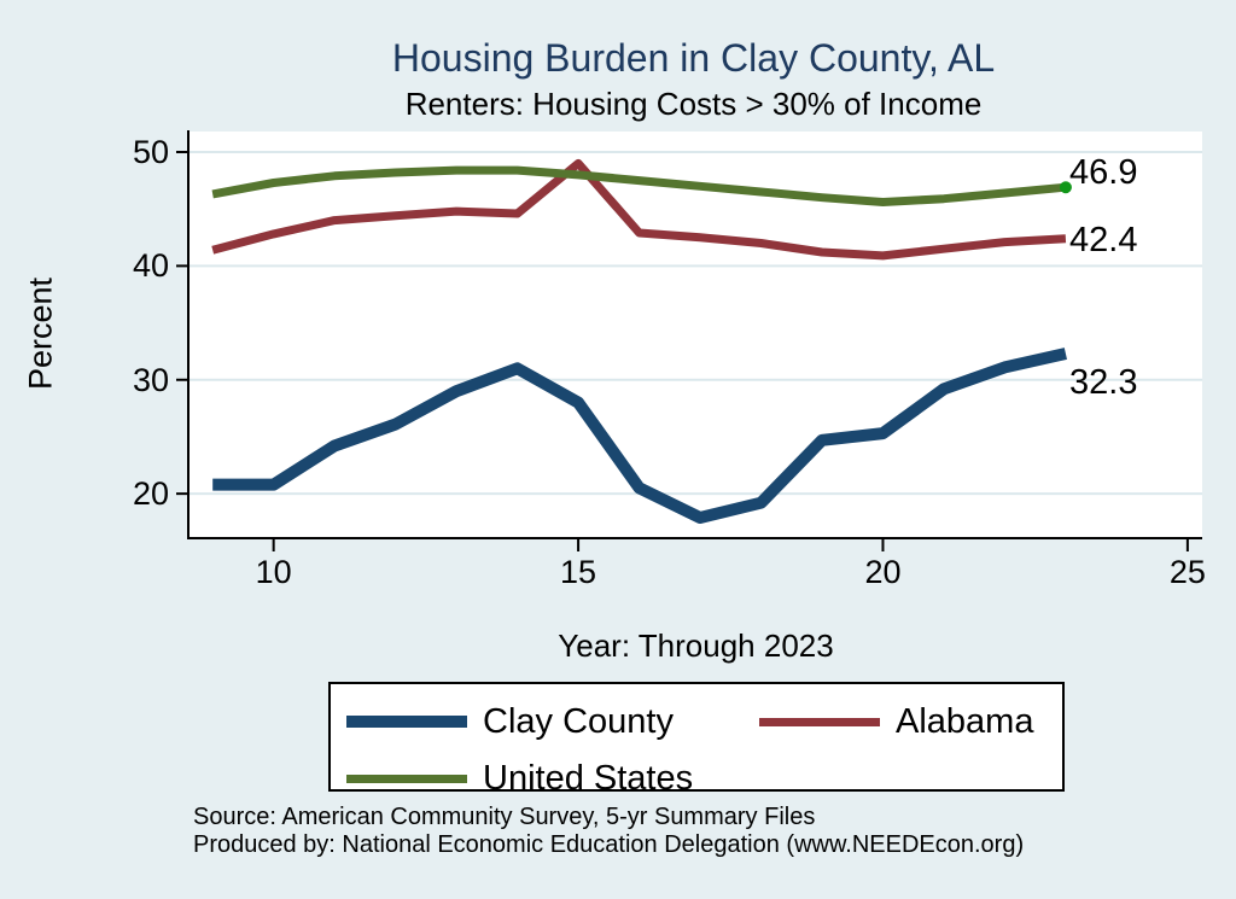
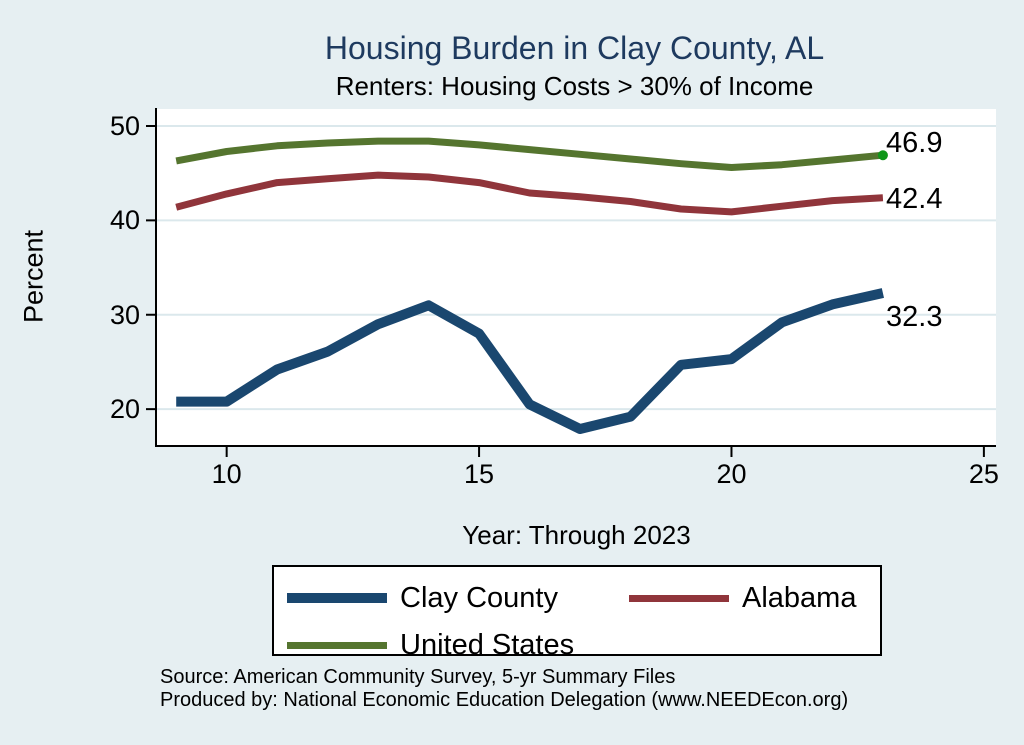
Alabama/15: 49 -> 44
